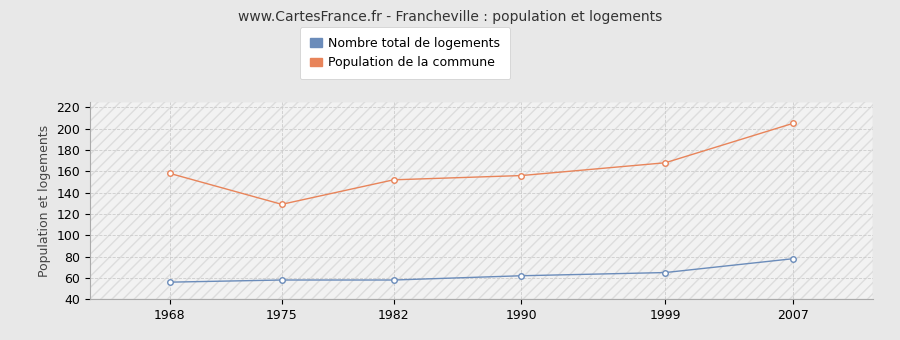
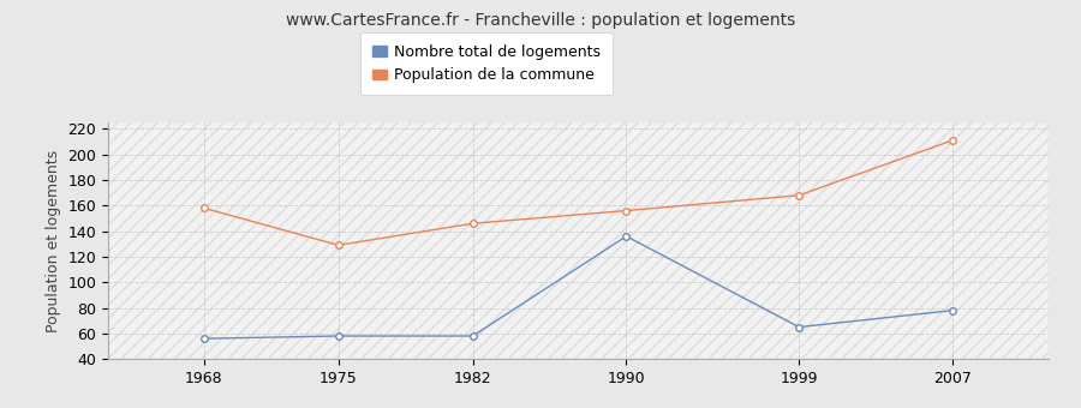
Population de la commune/1982: 152 -> 146
Nombre total de logements/1990: 62 -> 136
Population de la commune/2007: 205 -> 211
